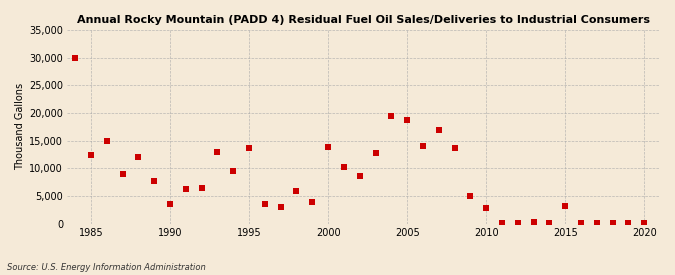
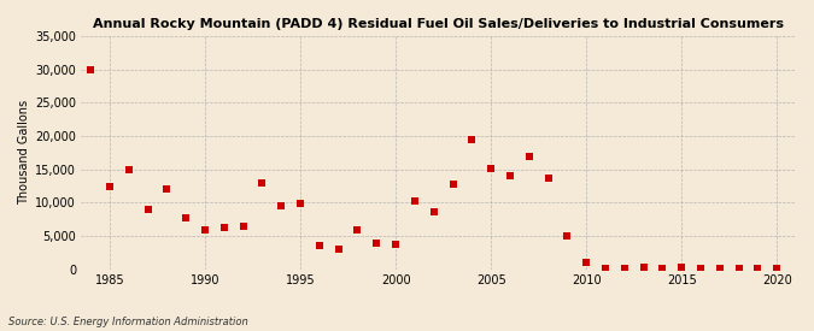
1990: 3,600 -> 5,900
1995: 13,600 -> 9,900
2000: 13,800 -> 3,700
2005: 18,800 -> 15,200
2010: 2,800 -> 1,100
2015: 3,200 -> 300
